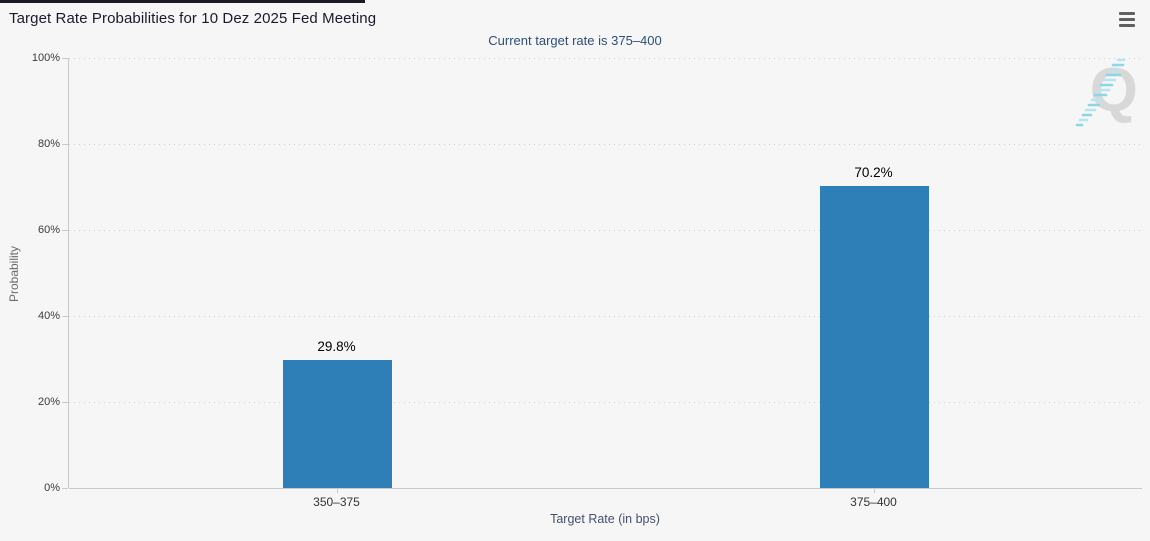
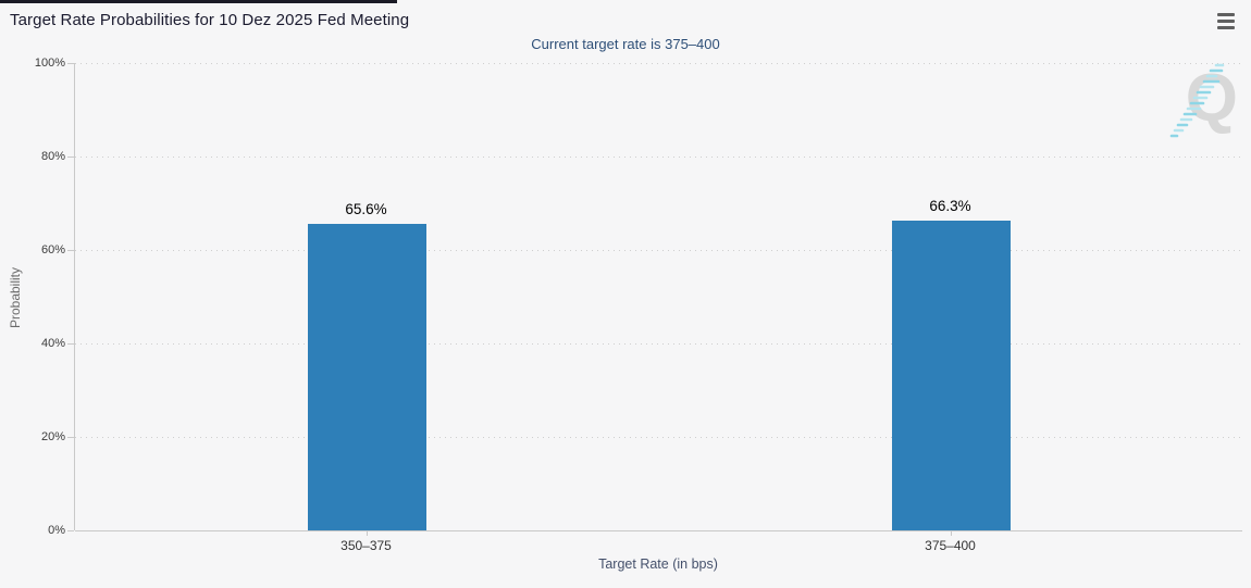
350–375: 29.8% -> 65.6%
375–400: 70.2% -> 66.3%
